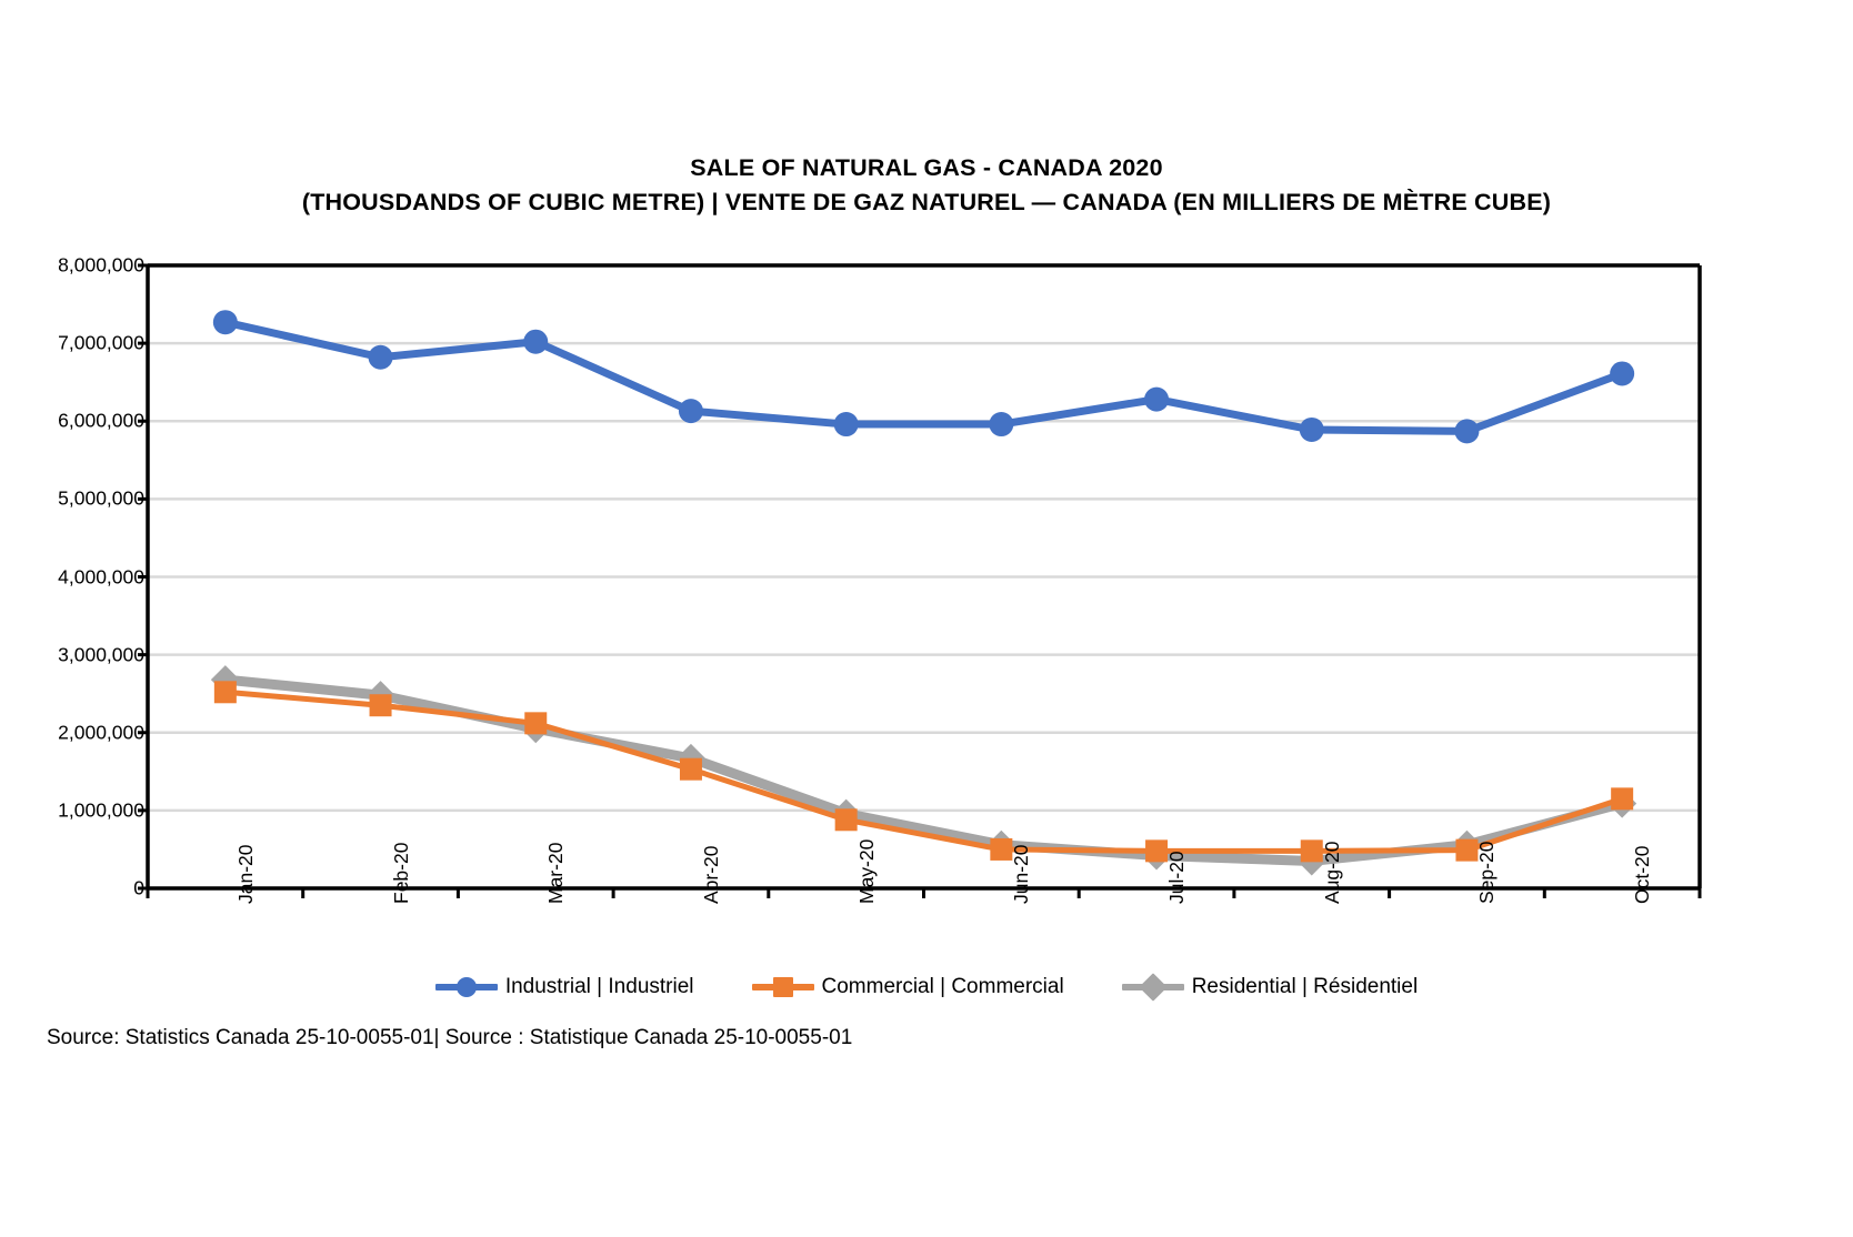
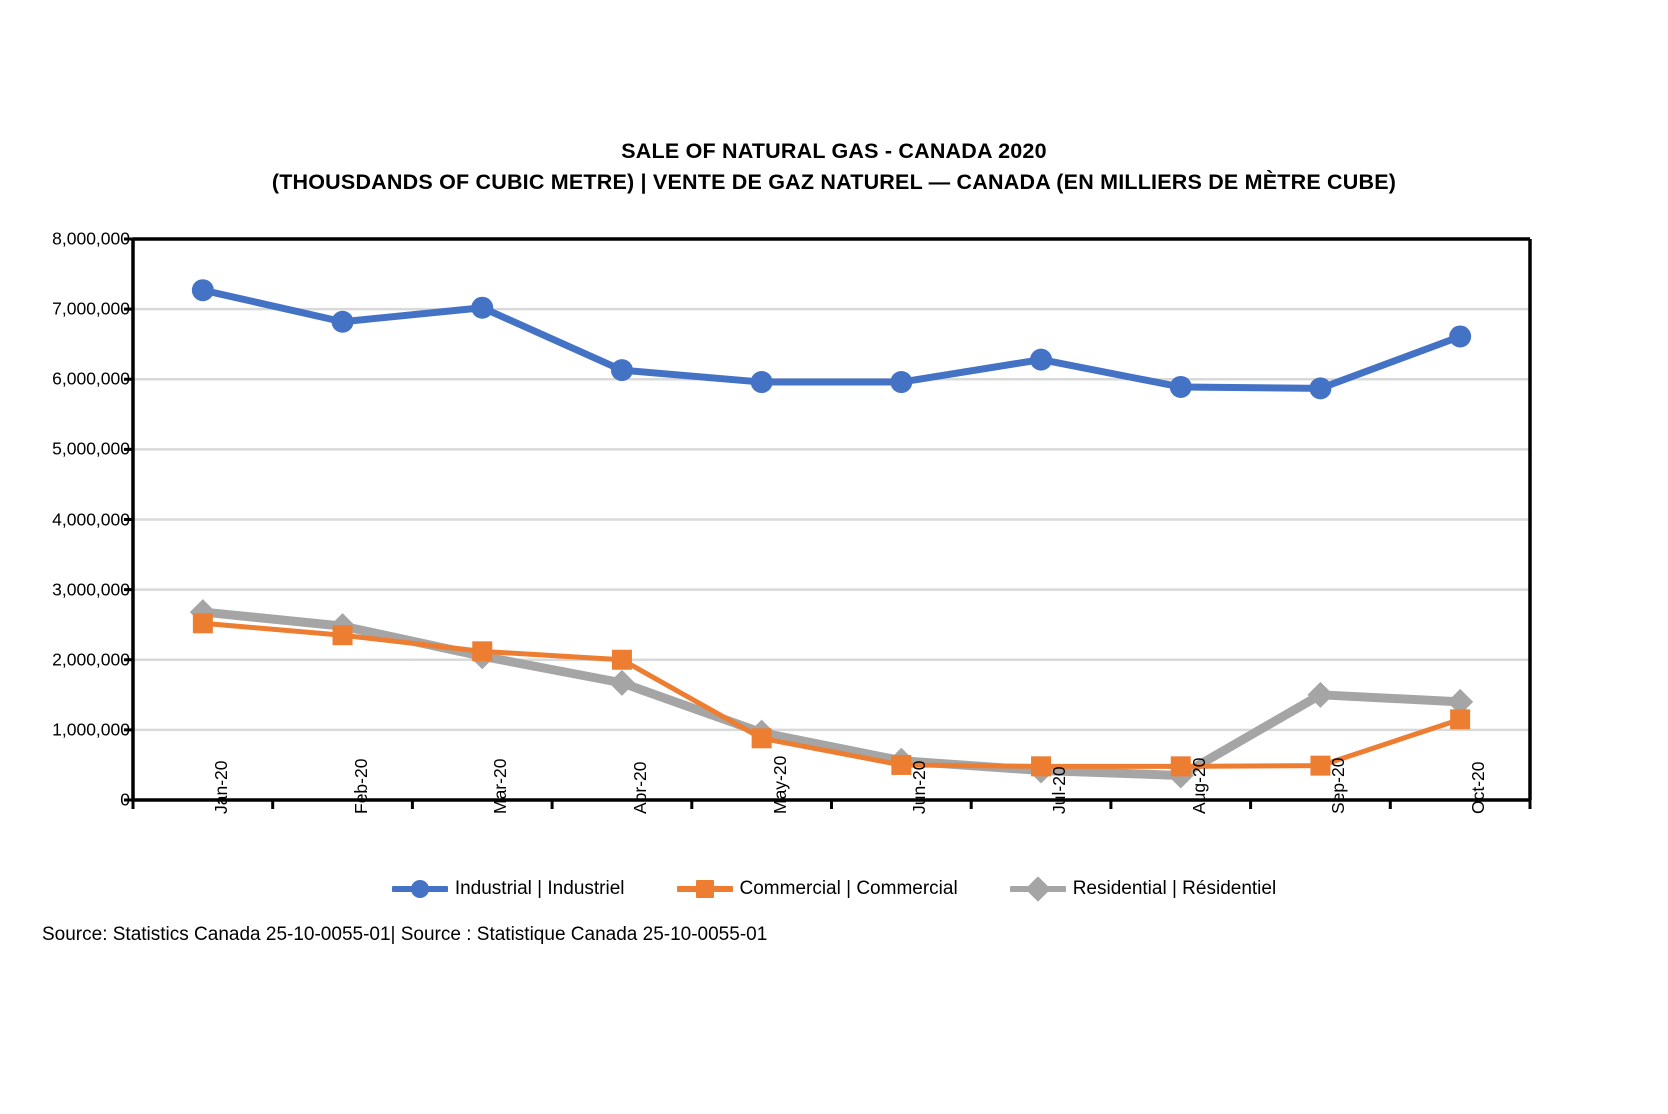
Commercial | Commercial/Apr-20: 1500000 -> 2000000
Residential | Résidentiel/Sep-20: 600000 -> 1500000
Residential | Résidentiel/Oct-20: 1100000 -> 1400000
